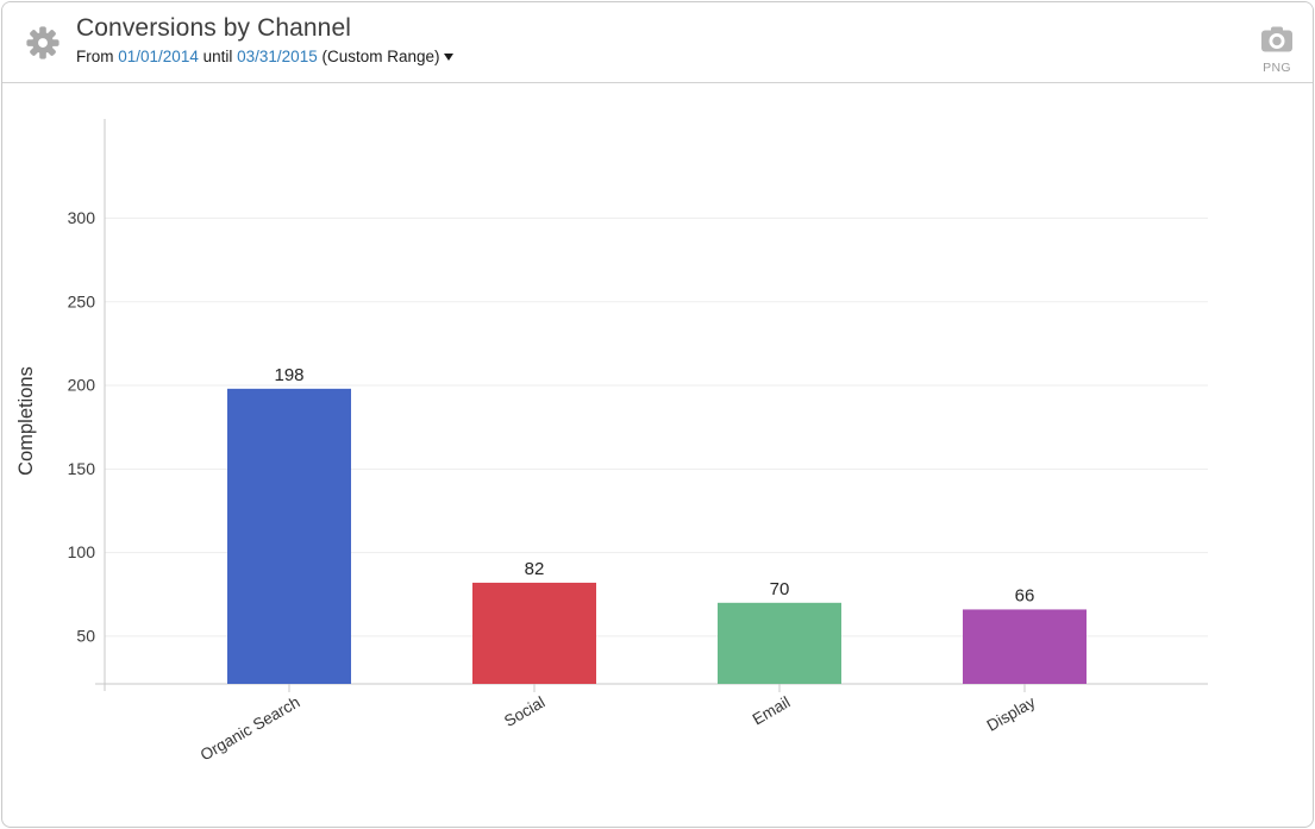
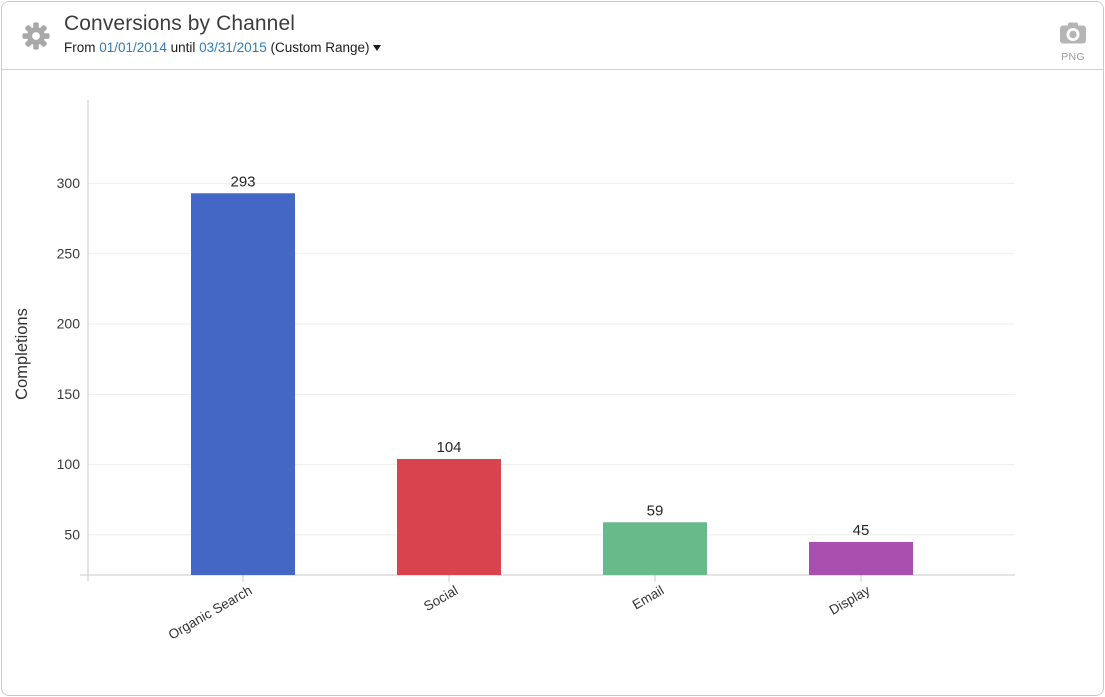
Organic Search: 198 -> 293
Social: 82 -> 104
Email: 70 -> 59
Display: 66 -> 45
